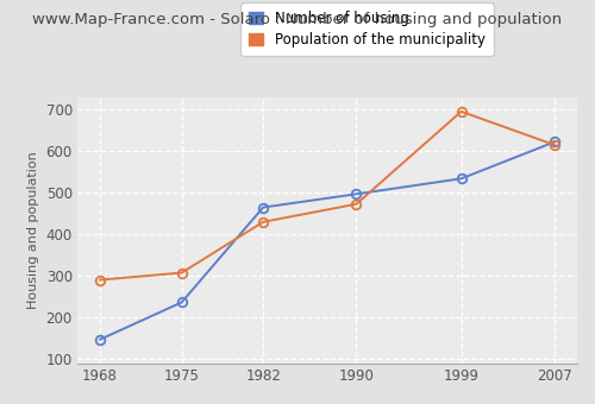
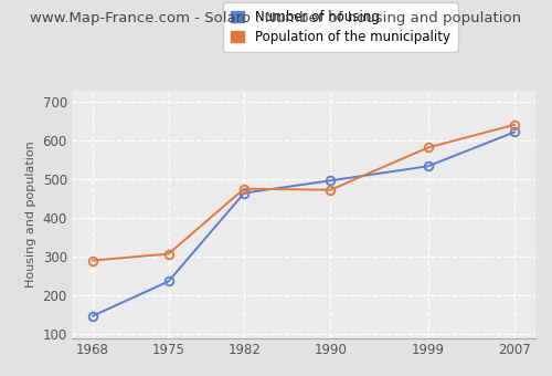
Population of the municipality/1982: 430 -> 476
Population of the municipality/1999: 695 -> 582
Population of the municipality/2007: 615 -> 641
